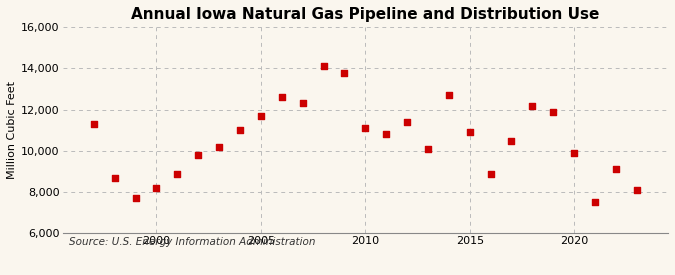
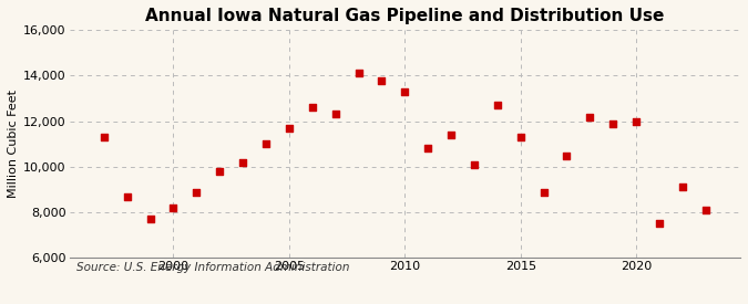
2010: 11,100 -> 13,300
2015: 10,900 -> 11,300
2020: 9,900 -> 12,000
